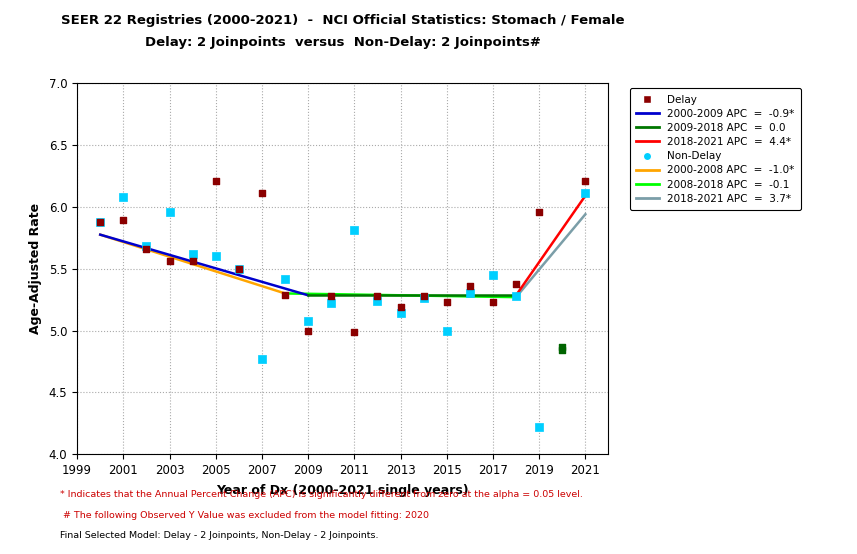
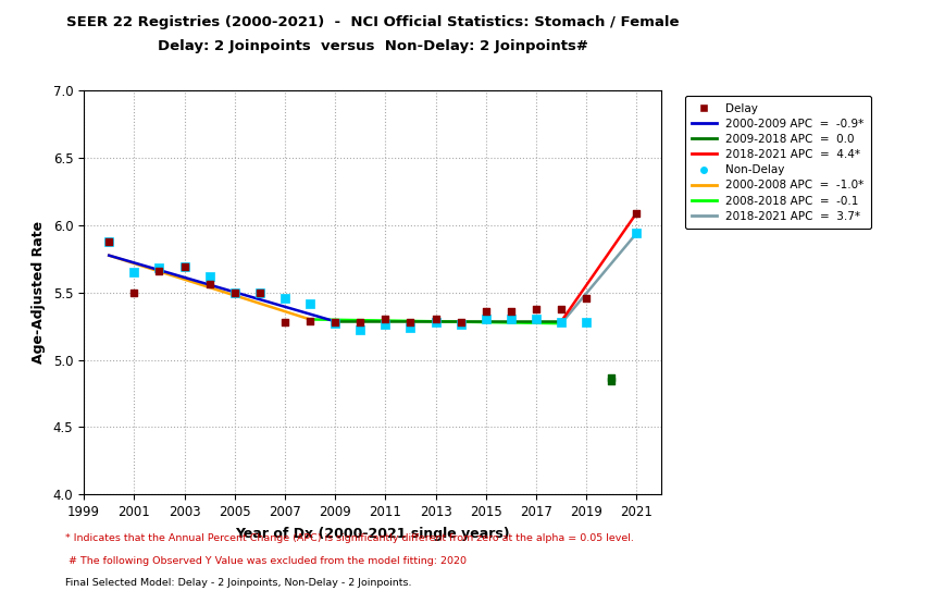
Delay/2001: 5.89 -> 5.50
Non-Delay/2001: 6.08 -> 5.65
Delay/2003: 5.56 -> 5.69
Non-Delay/2003: 5.96 -> 5.69
Delay/2005: 6.21 -> 5.50
Non-Delay/2005: 5.60 -> 5.50
Delay/2007: 6.11 -> 5.28
Non-Delay/2007: 4.77 -> 5.46
Delay/2009: 5.00 -> 5.28
Non-Delay/2009: 5.08 -> 5.27
Delay/2011: 4.99 -> 5.30
Non-Delay/2011: 5.81 -> 5.26
Delay/2013: 5.19 -> 5.30
Non-Delay/2013: 5.14 -> 5.28
Delay/2015: 5.23 -> 5.36
Non-Delay/2015: 5.00 -> 5.30
Delay/2017: 5.23 -> 5.38
Non-Delay/2017: 5.45 -> 5.30
Delay/2019: 5.96 -> 5.46
Non-Delay/2019: 4.22 -> 5.28
Delay/2021: 6.21 -> 6.09
Non-Delay/2021: 6.11 -> 5.94
